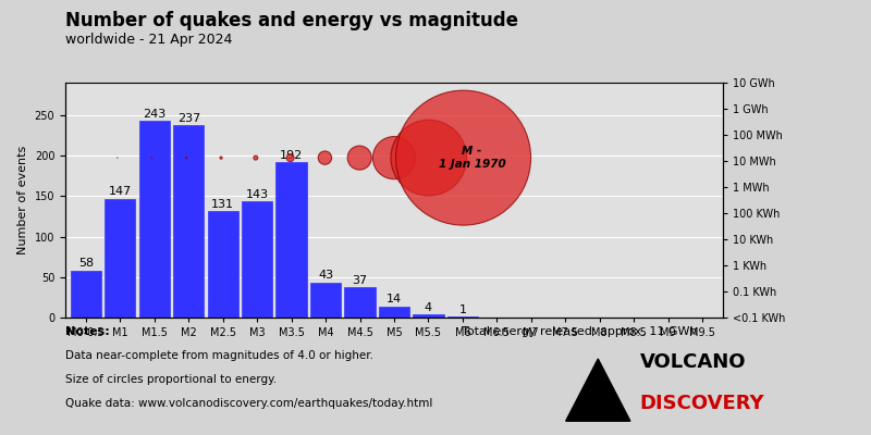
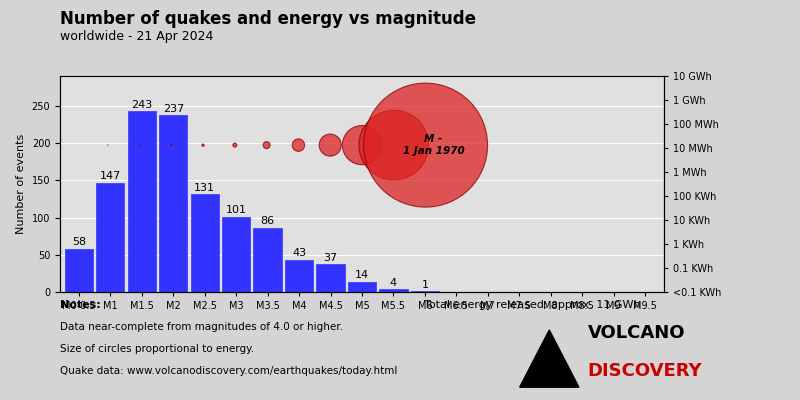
M3: 143 -> 101
M3.5: 192 -> 86
